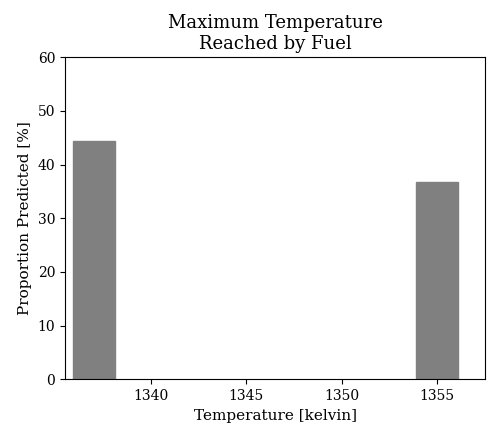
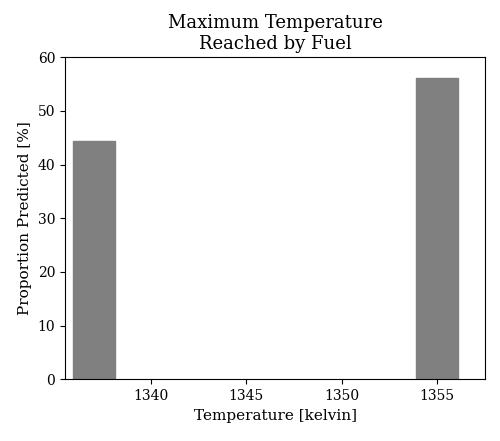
1355: 36.8 -> 56.1
